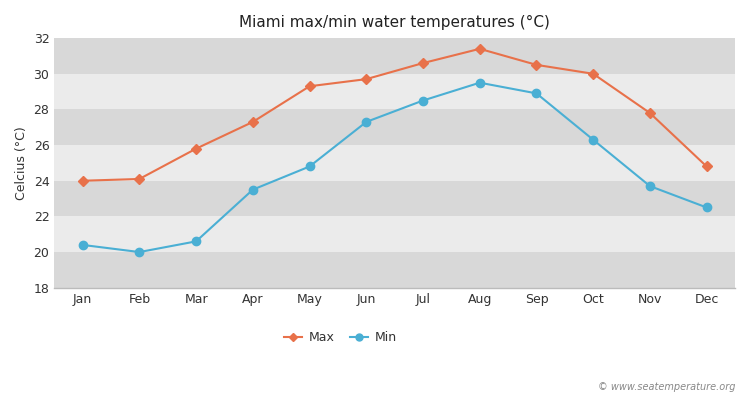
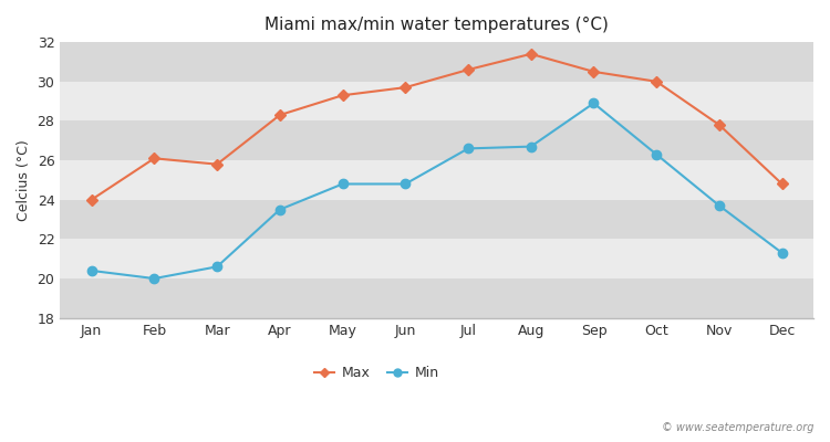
Max/Feb: 24.1 -> 26.1
Max/Apr: 27.3 -> 28.3
Min/Jun: 27.3 -> 24.8
Min/Jul: 28.5 -> 26.6
Min/Aug: 29.5 -> 26.7
Min/Dec: 22.5 -> 21.3
